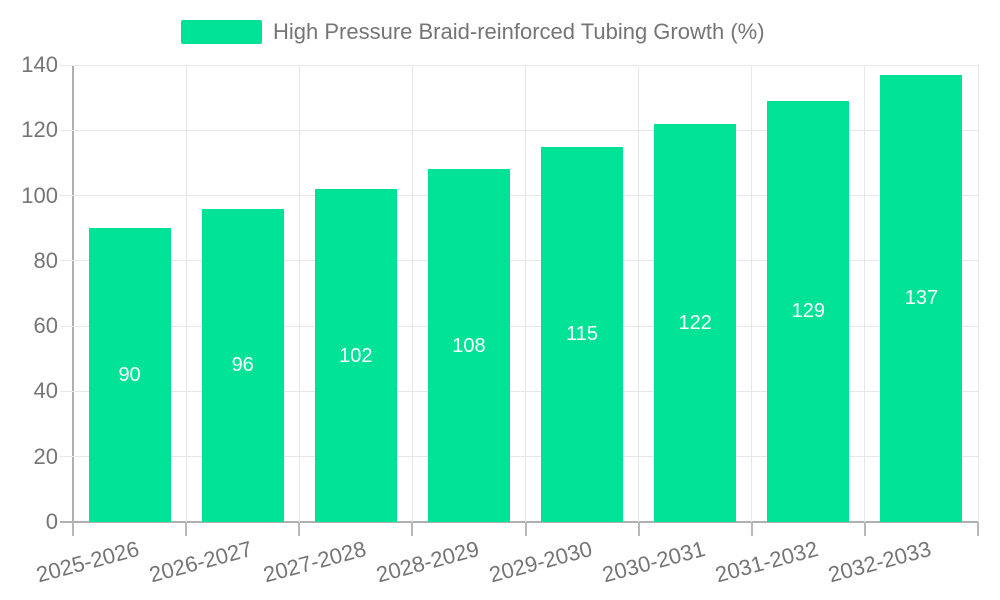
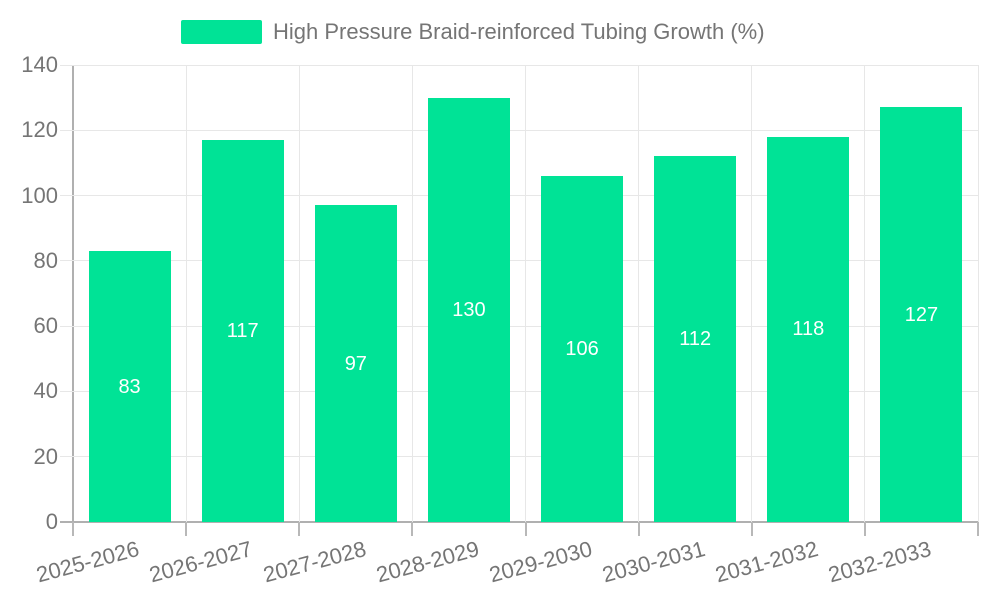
2025-2026: 90 -> 83
2026-2027: 96 -> 117
2027-2028: 102 -> 97
2028-2029: 108 -> 130
2029-2030: 115 -> 106
2030-2031: 122 -> 112
2031-2032: 129 -> 118
2032-2033: 137 -> 127
